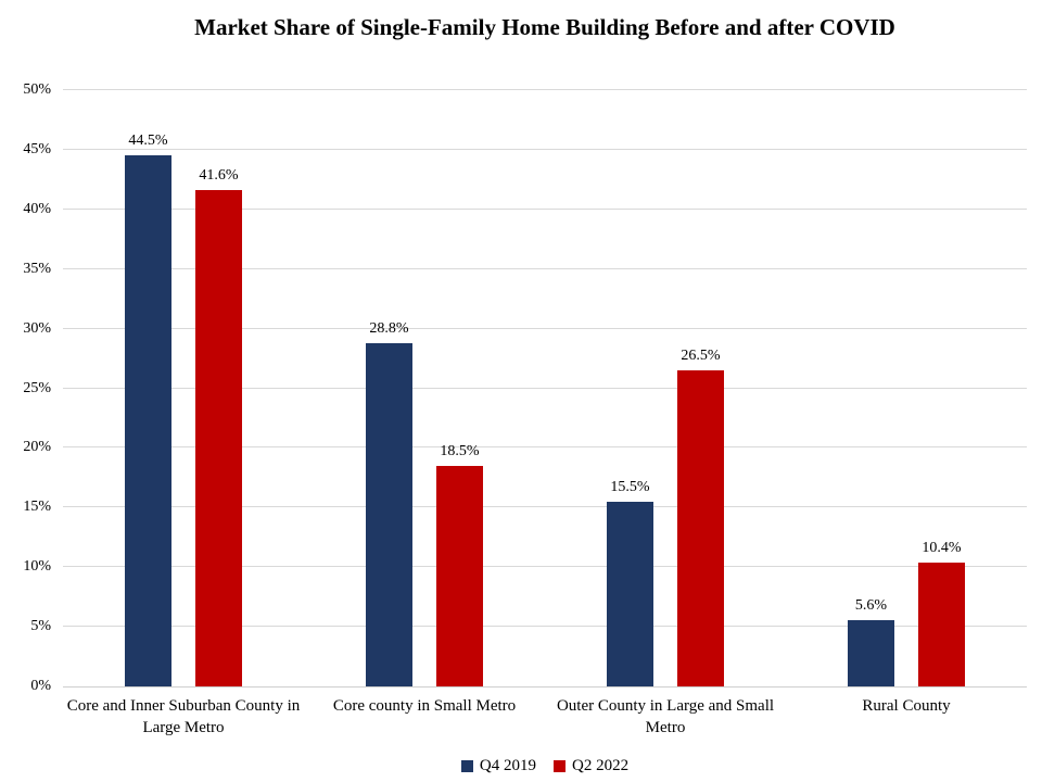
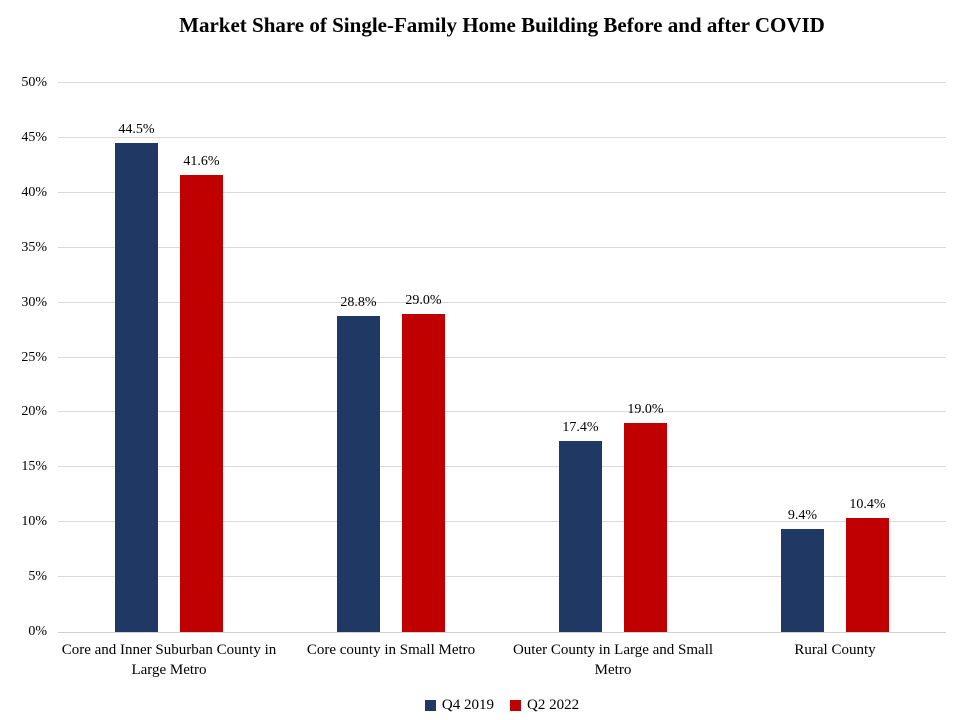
Q2 2022/Core county in Small Metro: 18.5% -> 29.0%
Q4 2019/Outer County in Large and Small Metro: 15.5% -> 17.4%
Q2 2022/Outer County in Large and Small Metro: 26.5% -> 19.0%
Q4 2019/Rural County: 5.6% -> 9.4%
